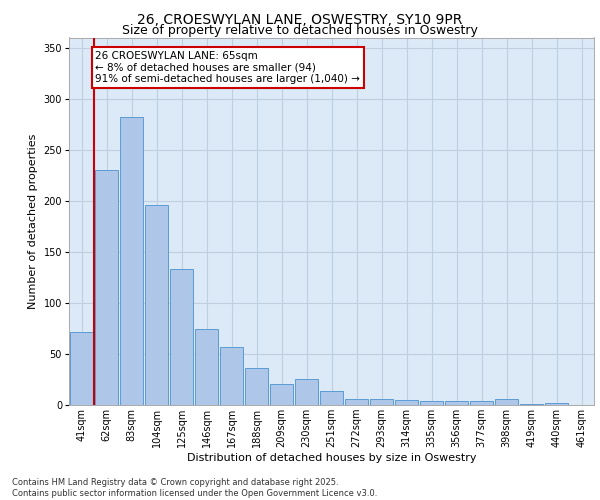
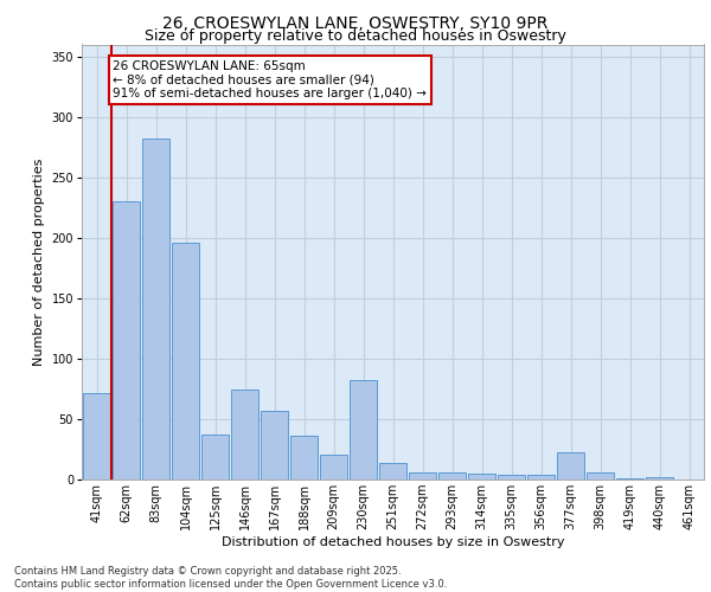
125sqm: 133 -> 37
230sqm: 25 -> 82
377sqm: 4 -> 23
